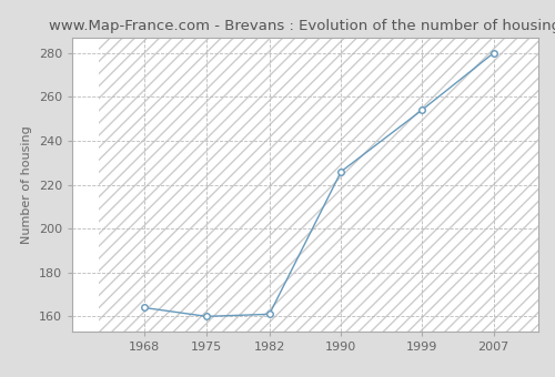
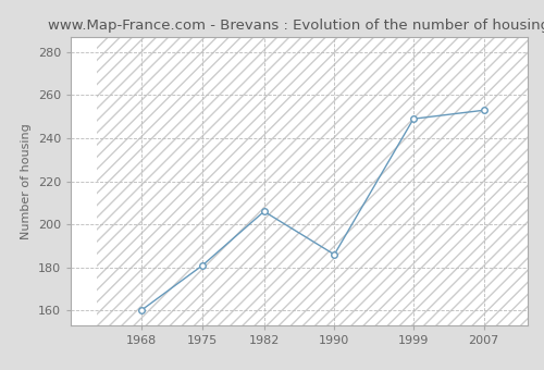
1968: 164 -> 160
1975: 160 -> 181
1982: 161 -> 206
1990: 226 -> 186
1999: 254 -> 249
2007: 280 -> 253
